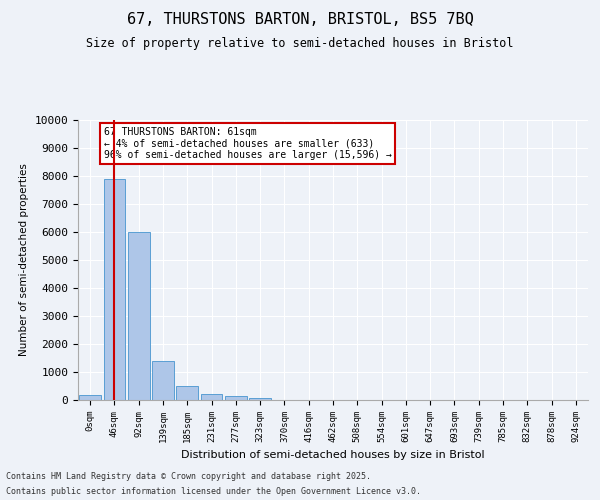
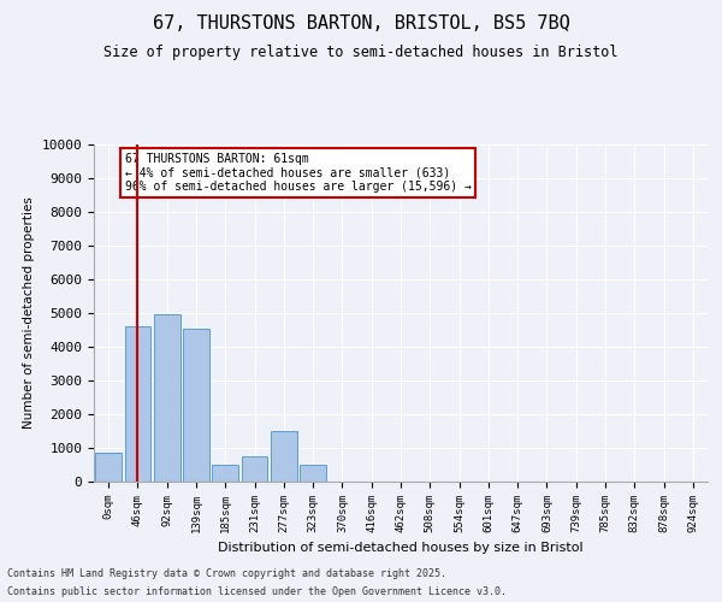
0sqm: 180 -> 850
46sqm: 7900 -> 4600
92sqm: 6000 -> 4950
139sqm: 1400 -> 4550
231sqm: 230 -> 750
277sqm: 150 -> 1500
323sqm: 60 -> 500
